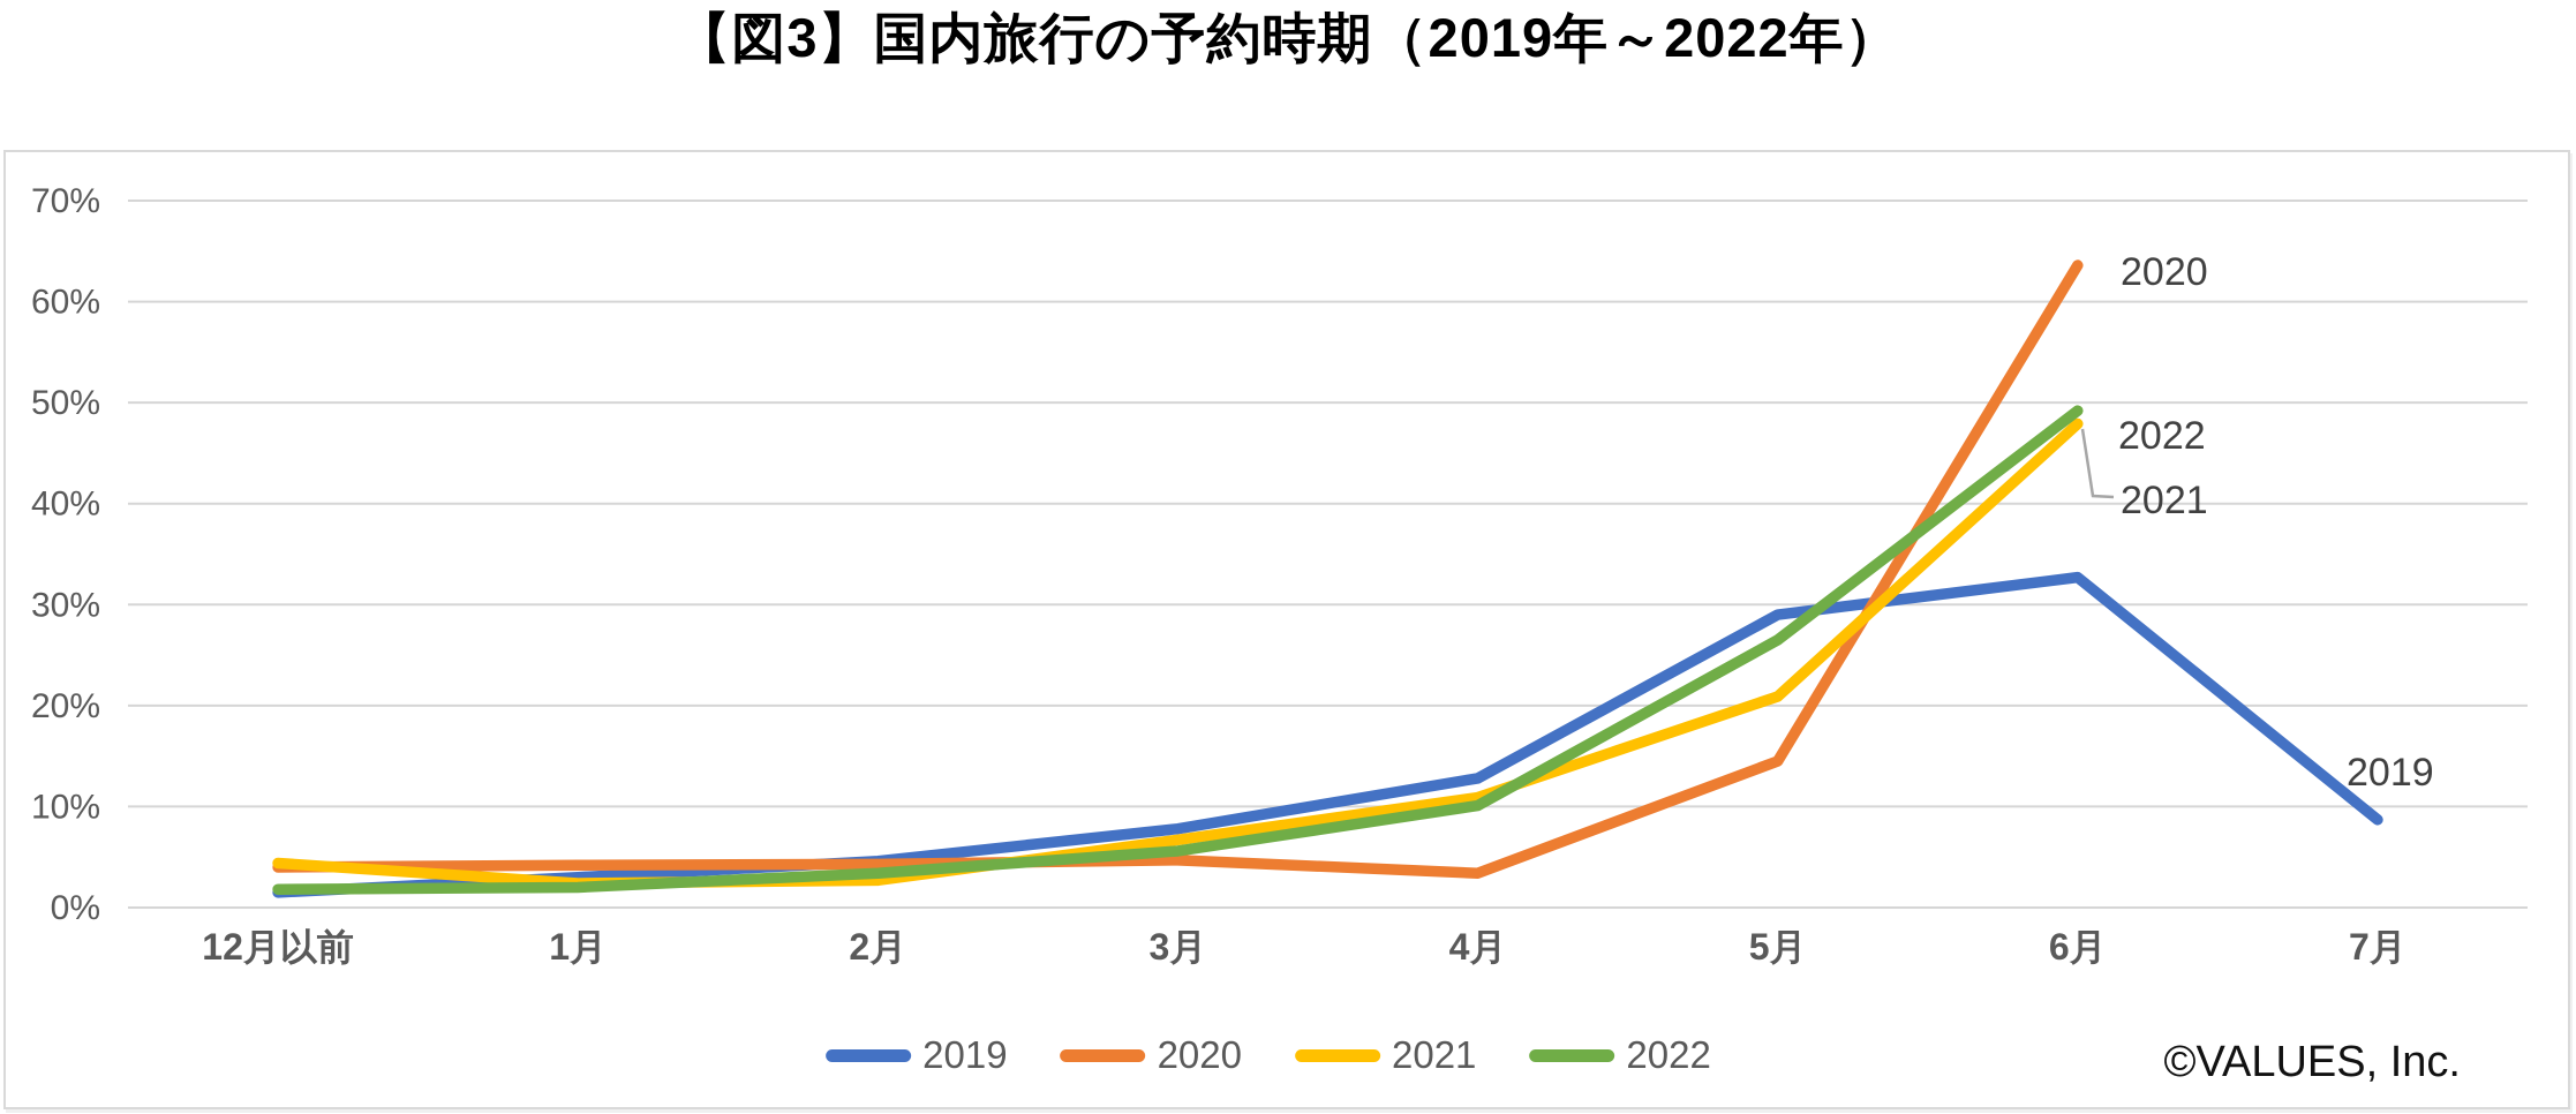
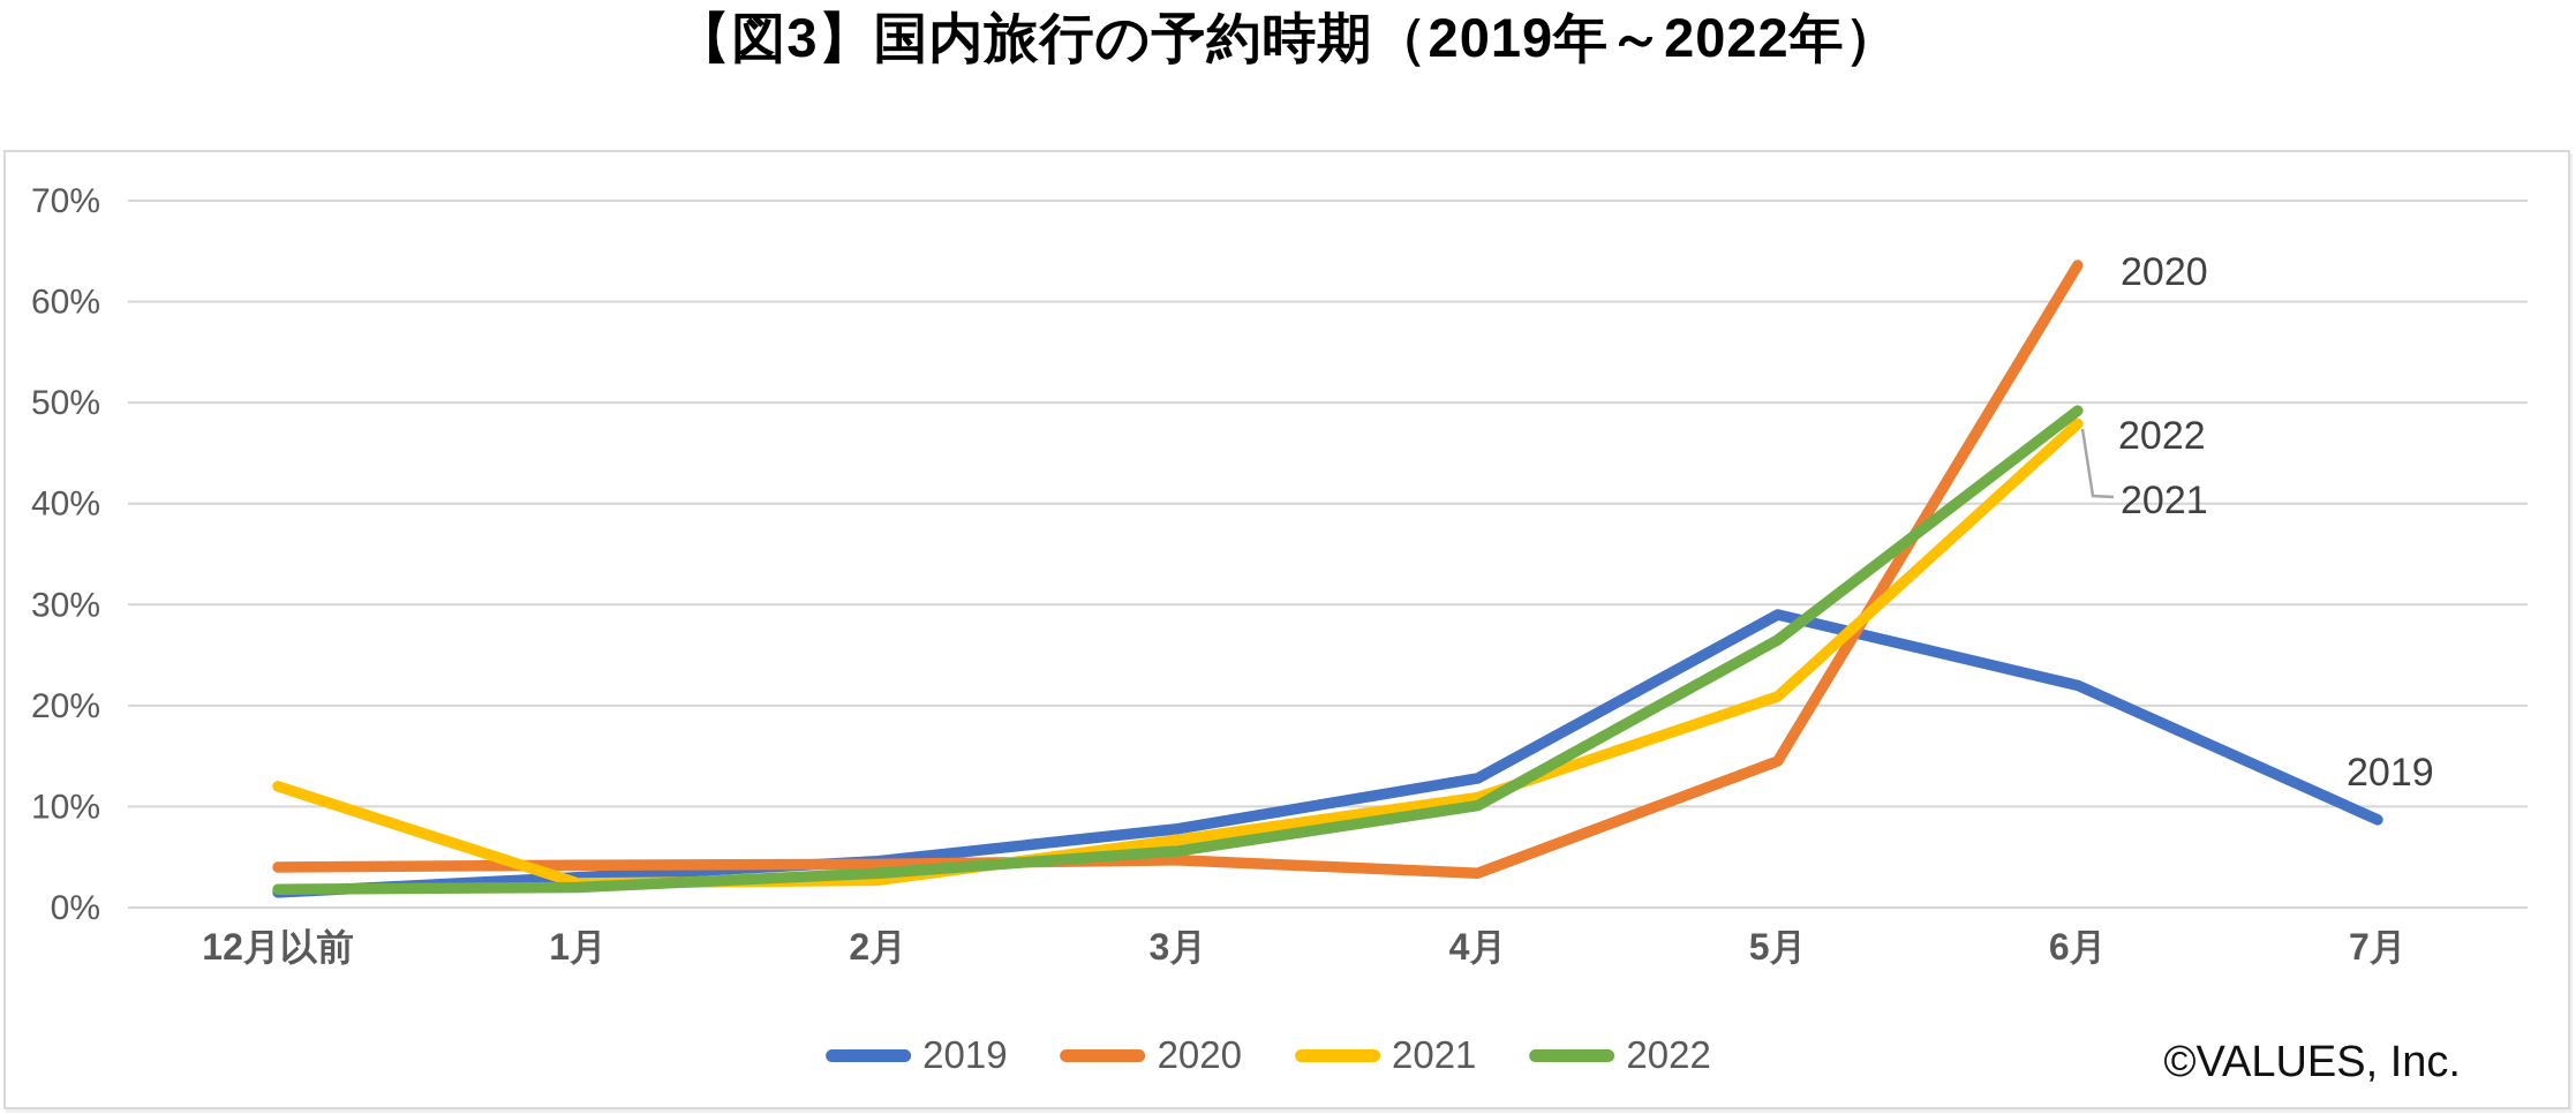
2021/12月以前: 4% -> 12%
2019/6月: 33% -> 22%
